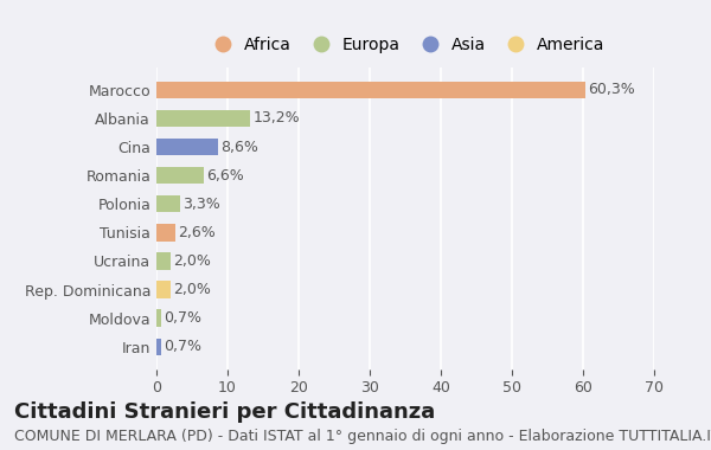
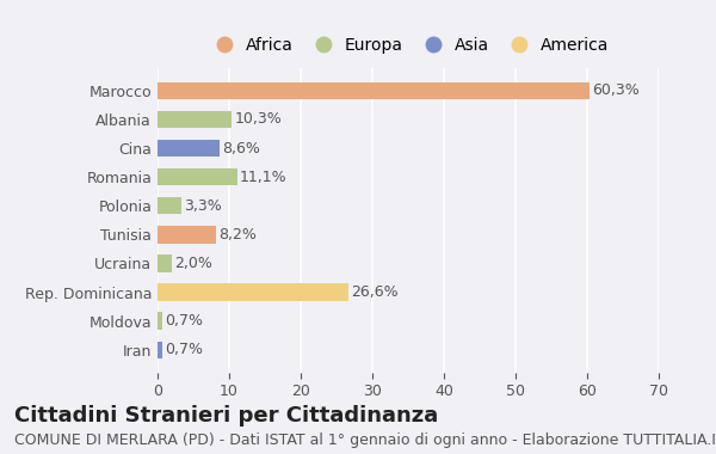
Albania: 13,2% -> 10,3%
Romania: 6,6% -> 11,1%
Tunisia: 2,6% -> 8,2%
Rep. Dominicana: 2,0% -> 26,6%
